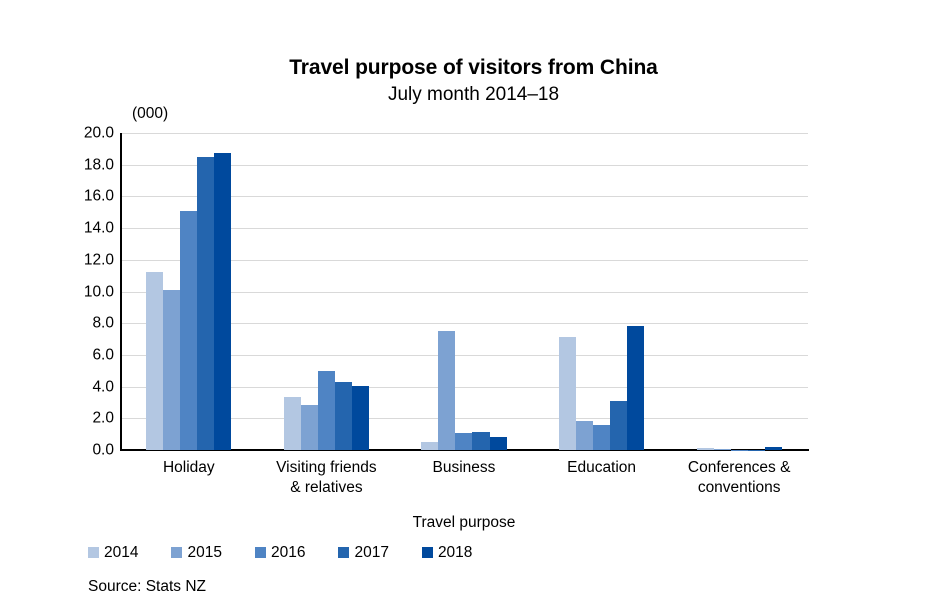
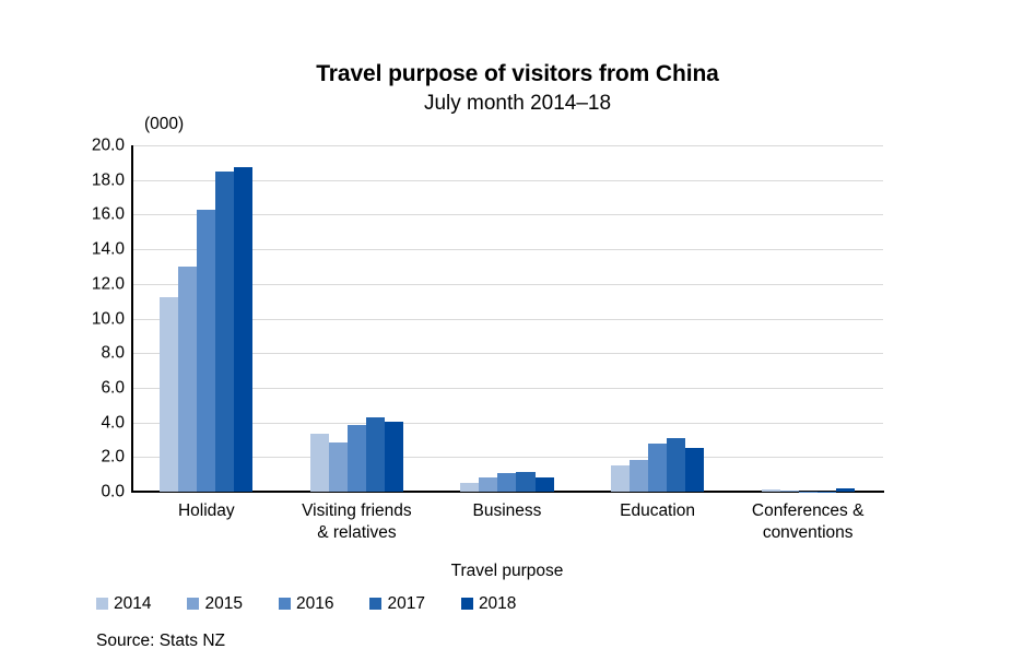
2015/Holiday: 10.1 -> 13.0
2016/Holiday: 15.1 -> 16.3
2016/Visiting friends & relatives: 5.0 -> 3.9
2015/Business: 7.5 -> 0.8
2014/Education: 7.1 -> 1.5
2016/Education: 1.6 -> 2.8
2018/Education: 7.8 -> 2.5
